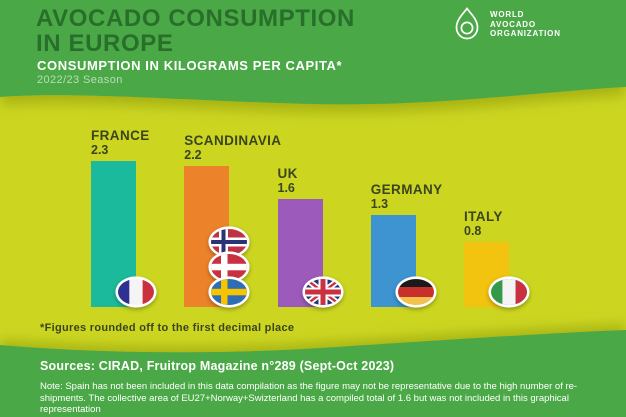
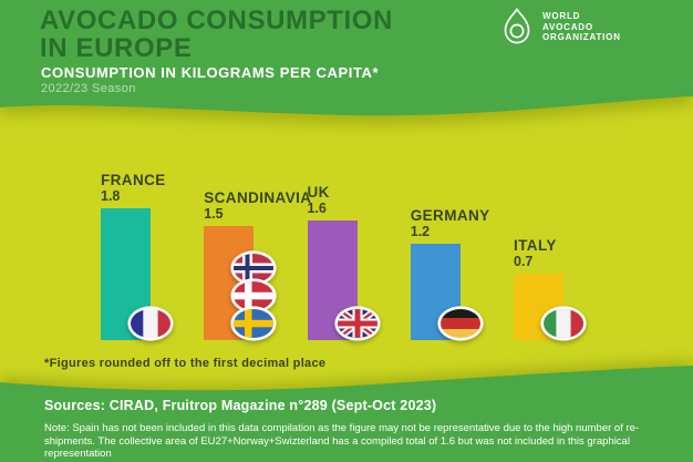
FRANCE: 2.3 -> 1.8
SCANDINAVIA: 2.2 -> 1.5
GERMANY: 1.3 -> 1.2
ITALY: 0.8 -> 0.7
